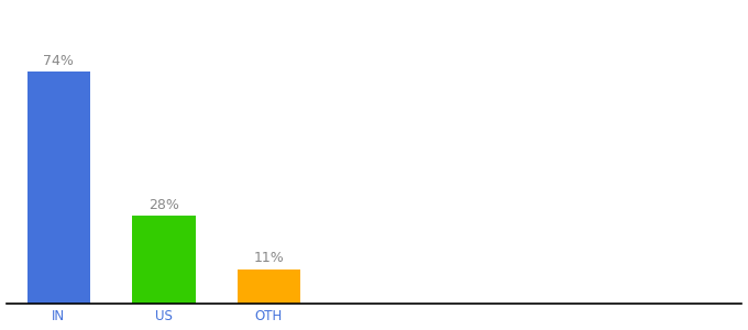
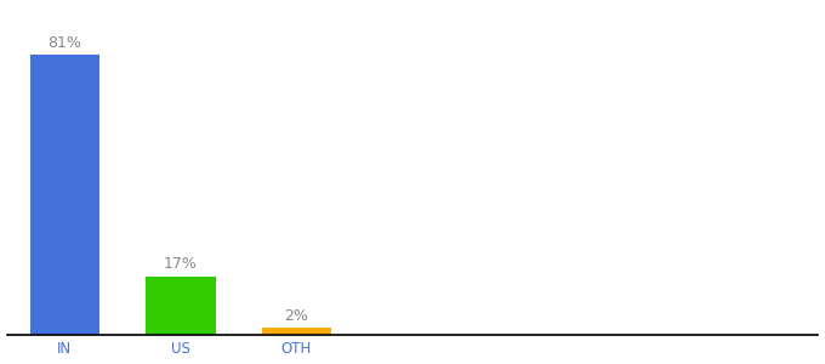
IN: 74% -> 81%
US: 28% -> 17%
OTH: 11% -> 2%
